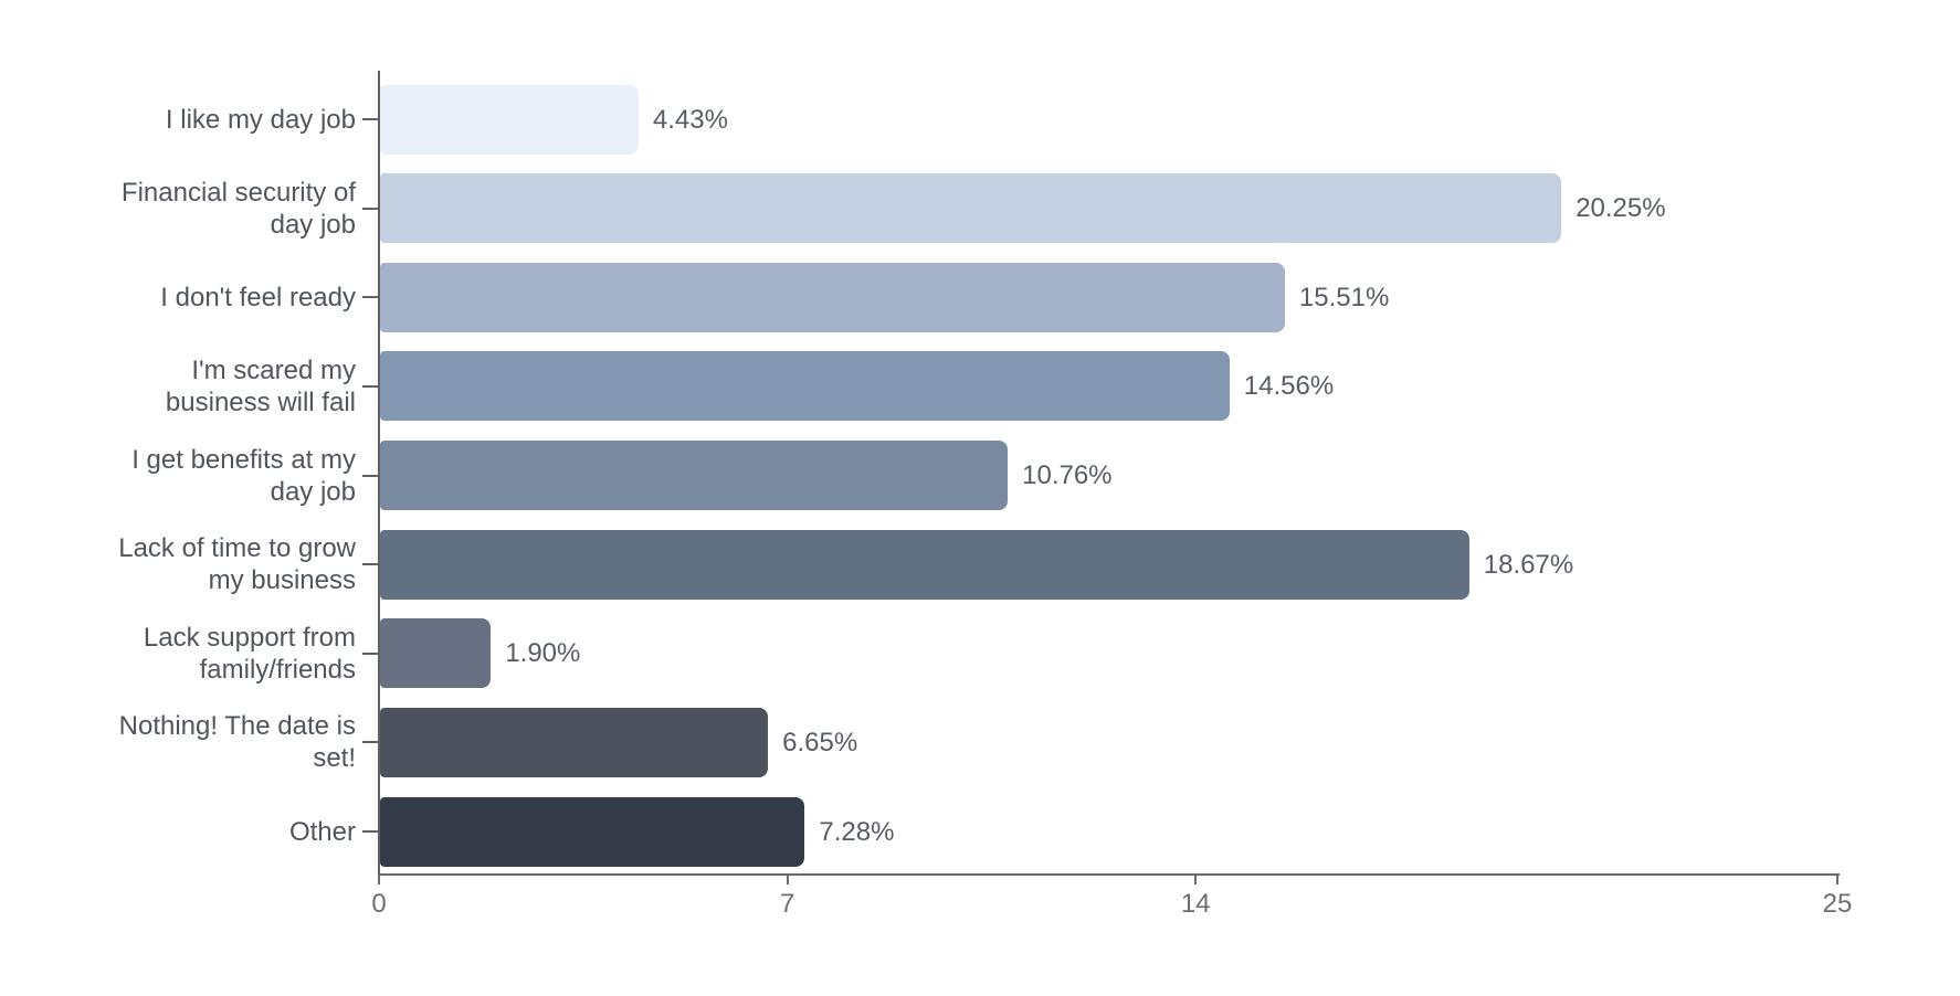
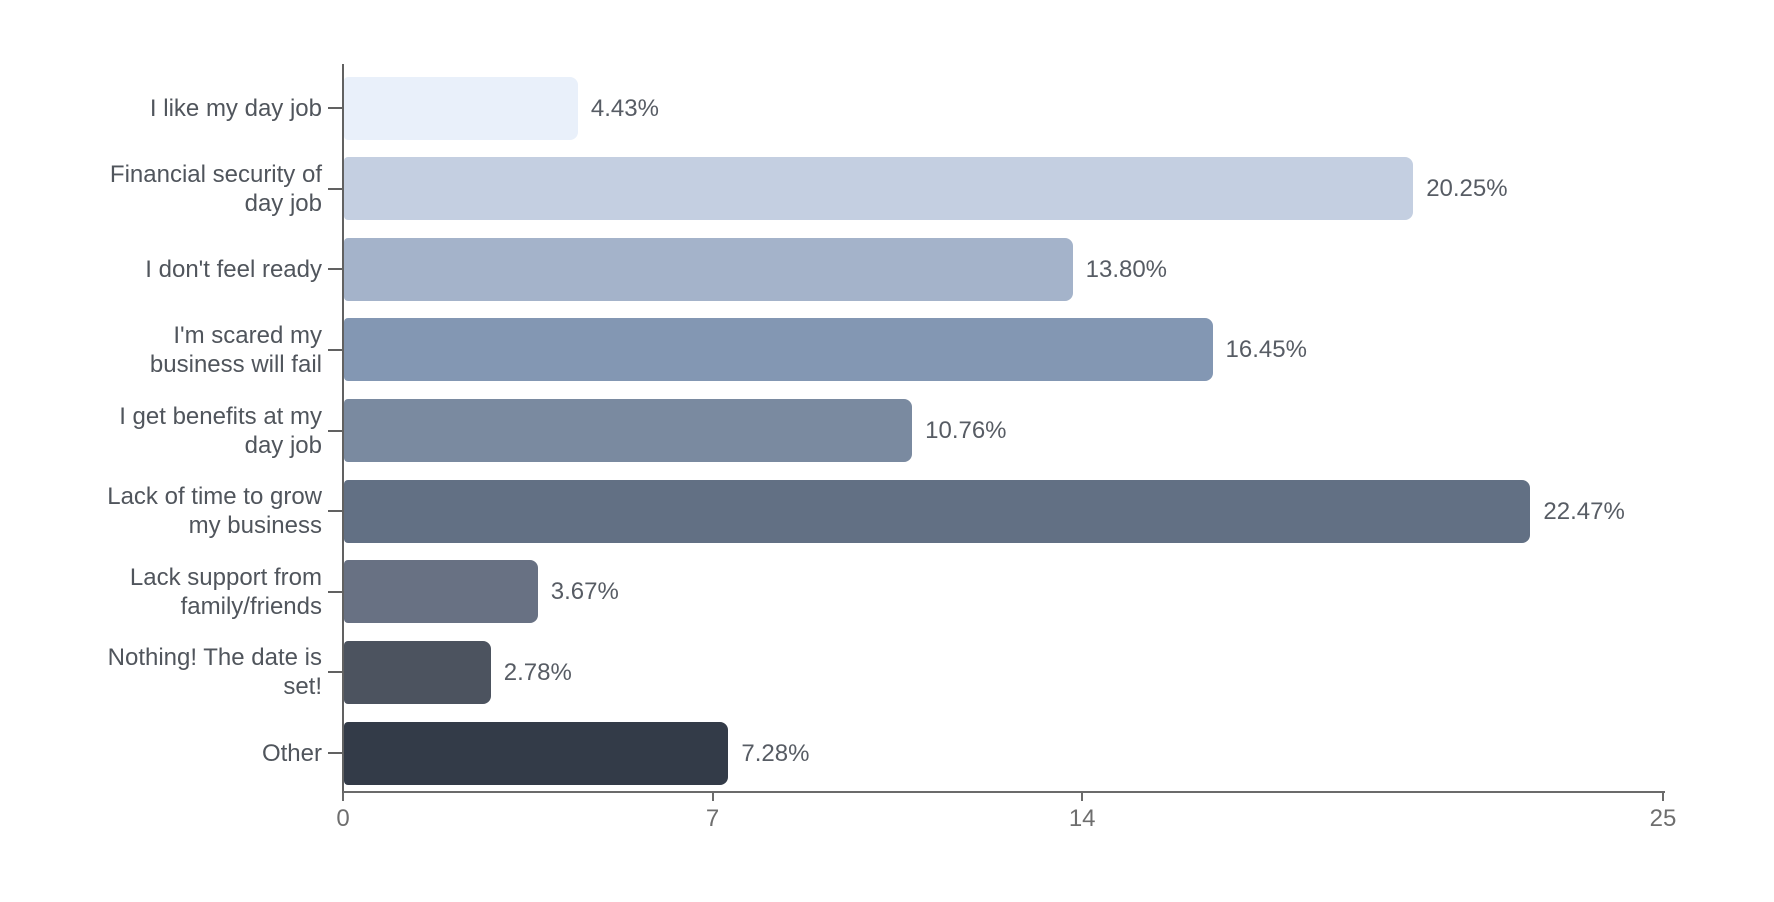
I don't feel ready: 15.51% -> 13.80%
I'm scared my business will fail: 14.56% -> 16.45%
Lack of time to grow my business: 18.67% -> 22.47%
Lack support from family/friends: 1.90% -> 3.67%
Nothing! The date is set!: 6.65% -> 2.78%
